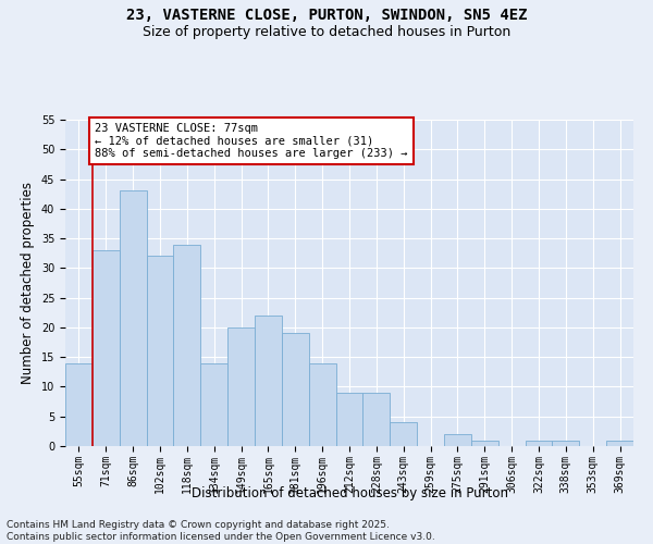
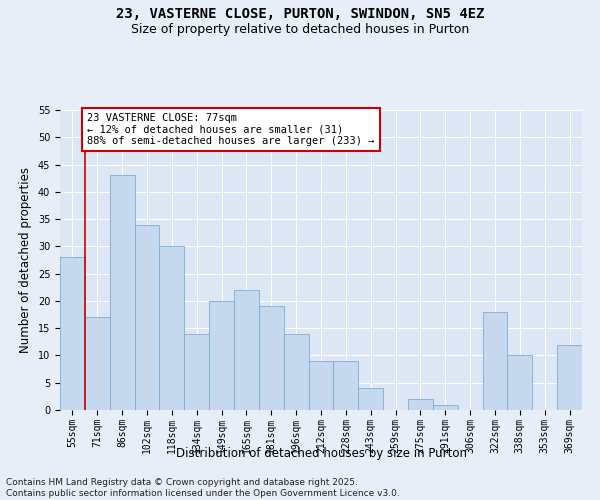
55sqm: 14 -> 28
71sqm: 33 -> 17
102sqm: 32 -> 34
118sqm: 34 -> 30
322sqm: 1 -> 18
338sqm: 1 -> 10
369sqm: 1 -> 12
